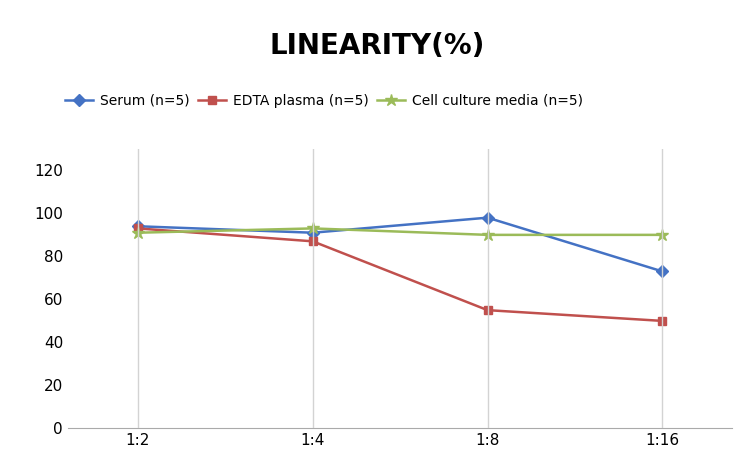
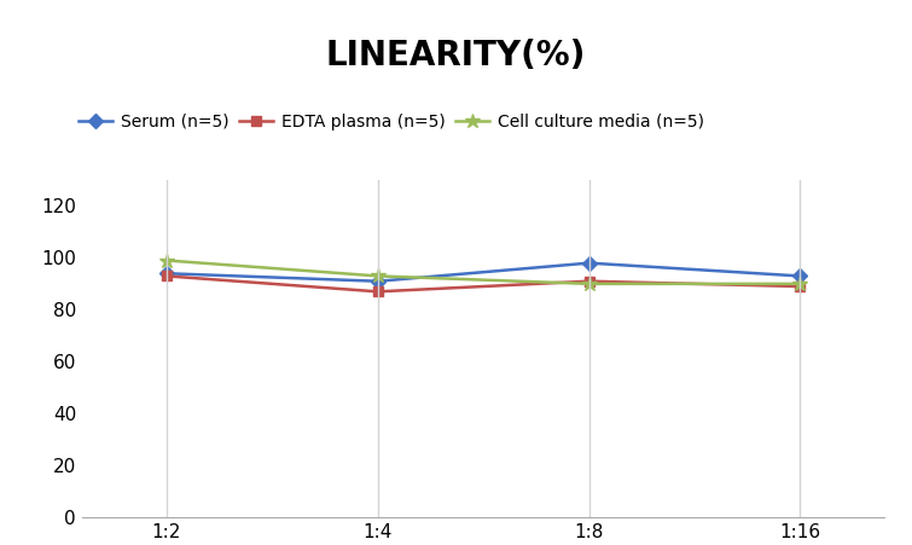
Cell culture media (n=5)/1:2: 91 -> 99
EDTA plasma (n=5)/1:8: 55 -> 91
Serum (n=5)/1:16: 73 -> 93
EDTA plasma (n=5)/1:16: 50 -> 89
